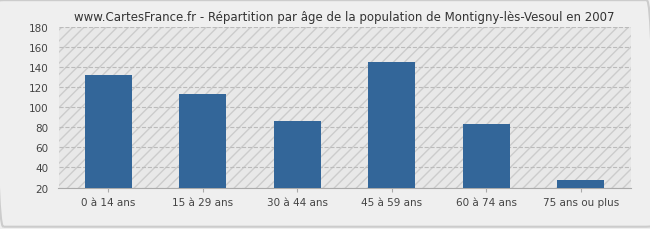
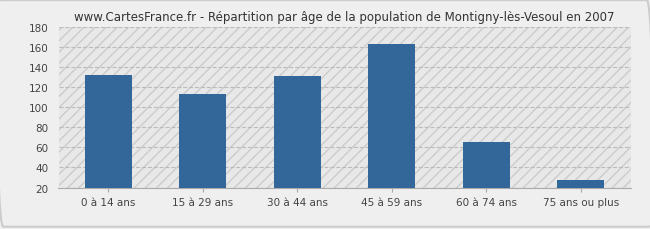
30 à 44 ans: 86 -> 131
45 à 59 ans: 145 -> 163
60 à 74 ans: 83 -> 65
